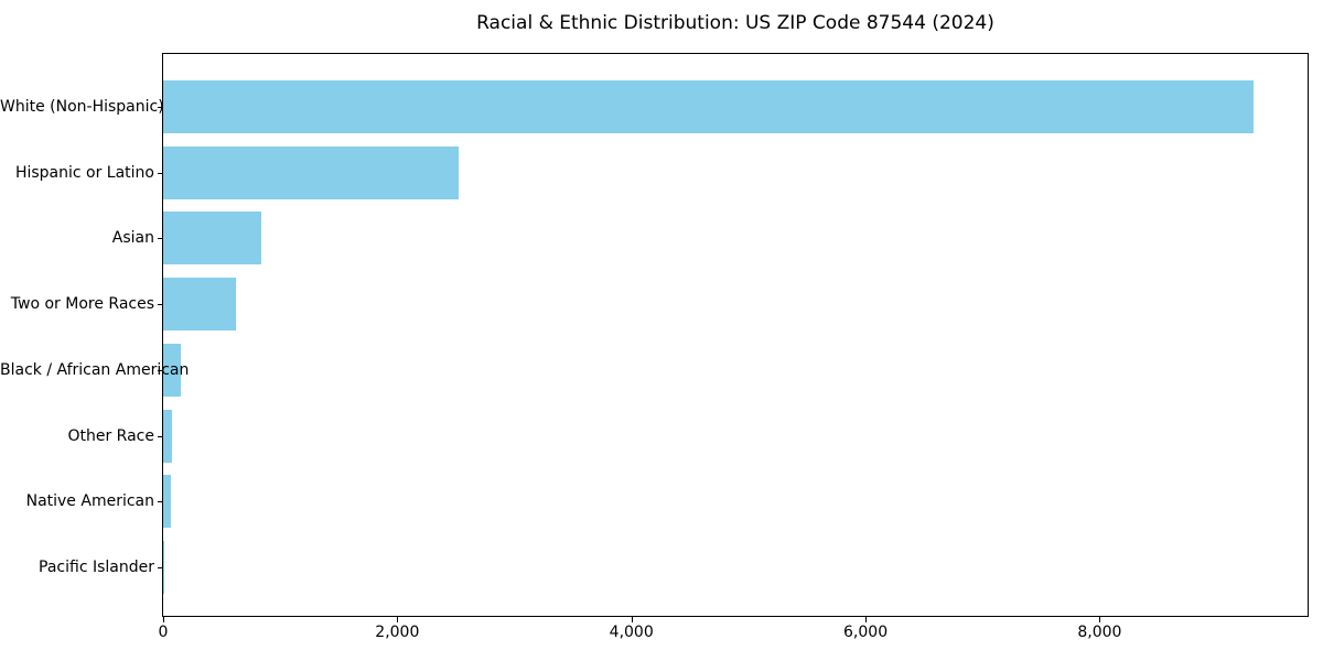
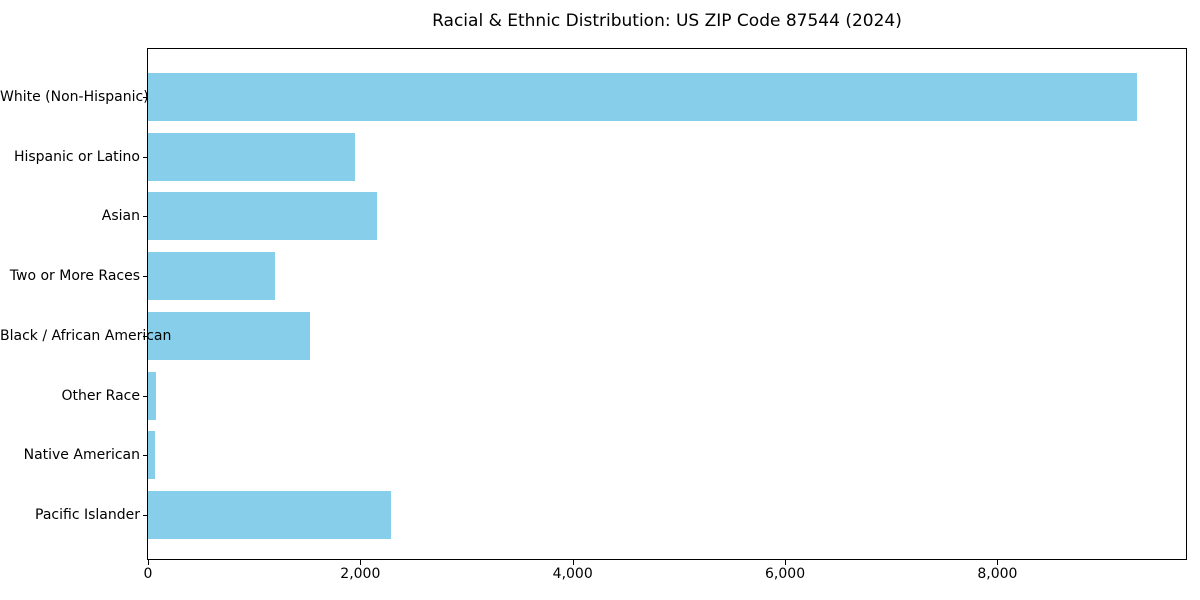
Hispanic or Latino: 2520 -> 1950
Asian: 840 -> 2160
Two or More Races: 620 -> 1200
Black / African American: 150 -> 1530
Pacific Islander: 10 -> 2290
